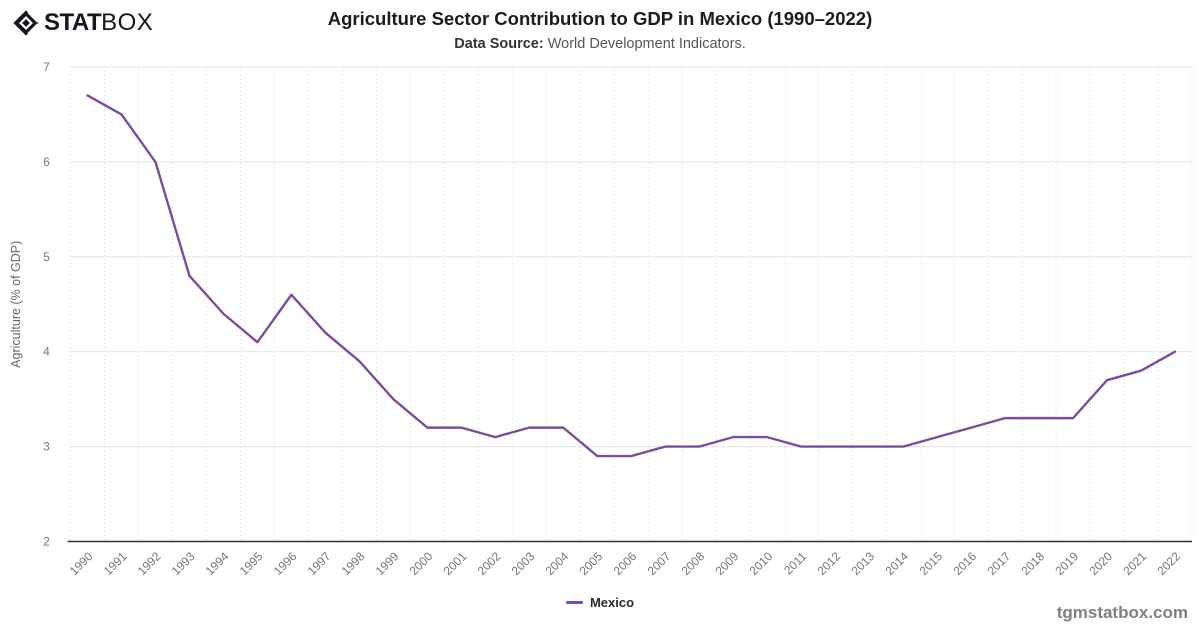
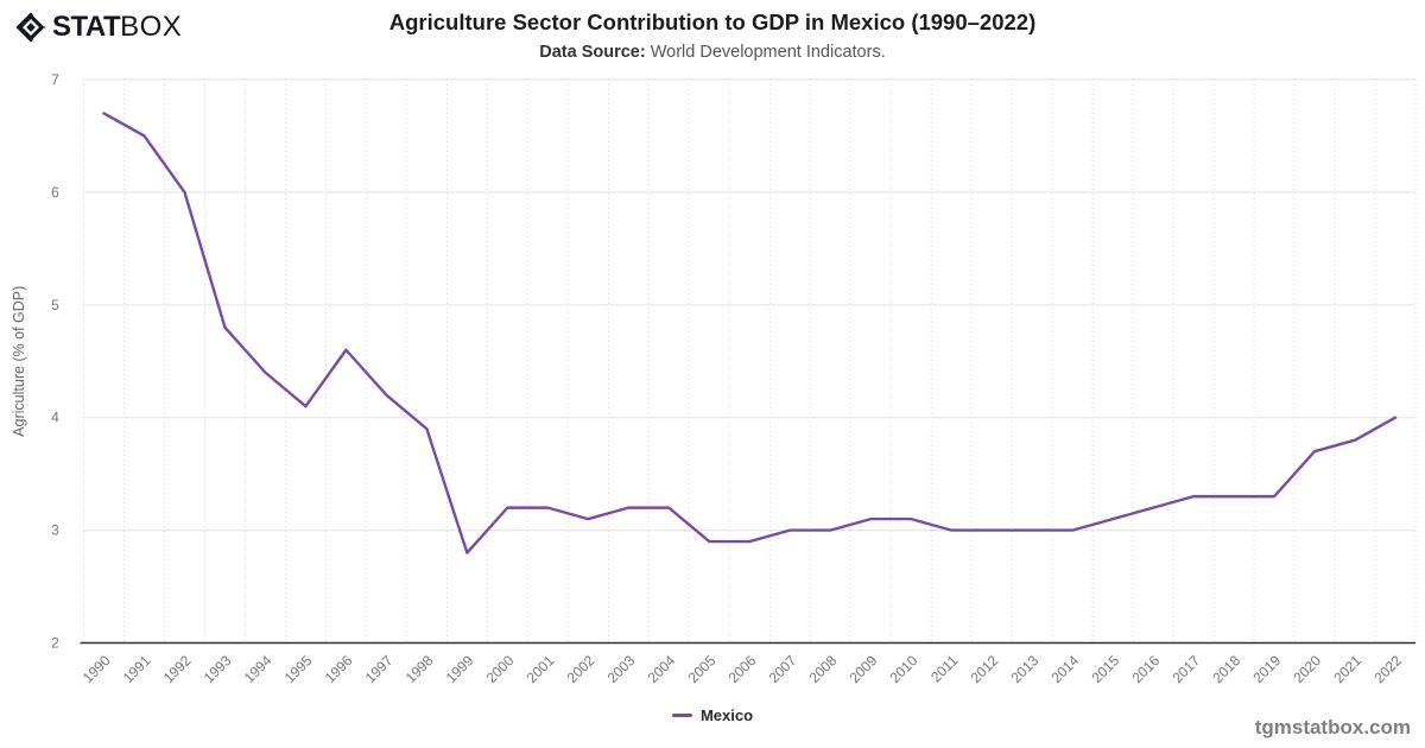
1999: 3.5 -> 2.8
